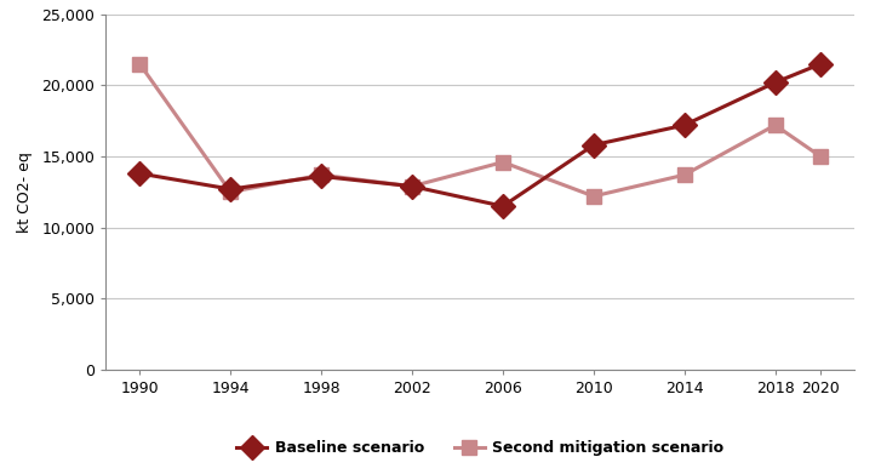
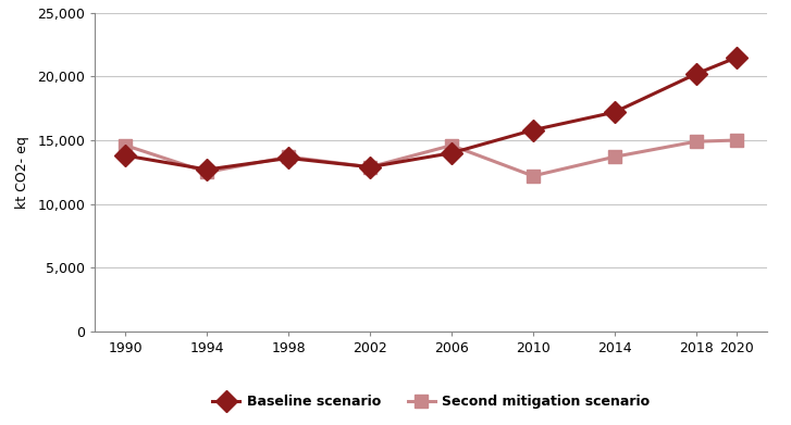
Second mitigation scenario/1990: 21,500 -> 14,600
Baseline scenario/2006: 11,500 -> 14,000
Second mitigation scenario/2018: 17,200 -> 14,900
